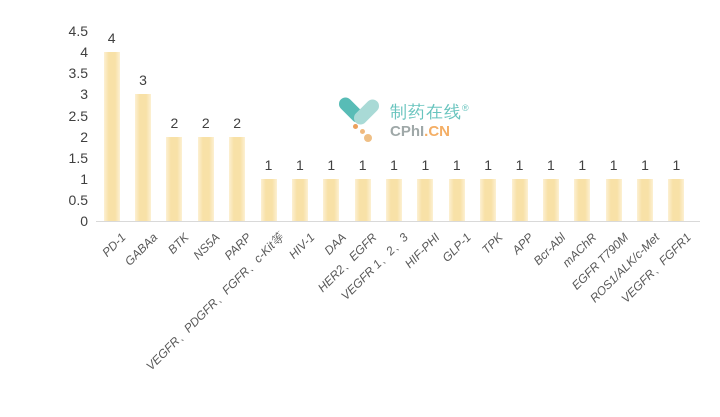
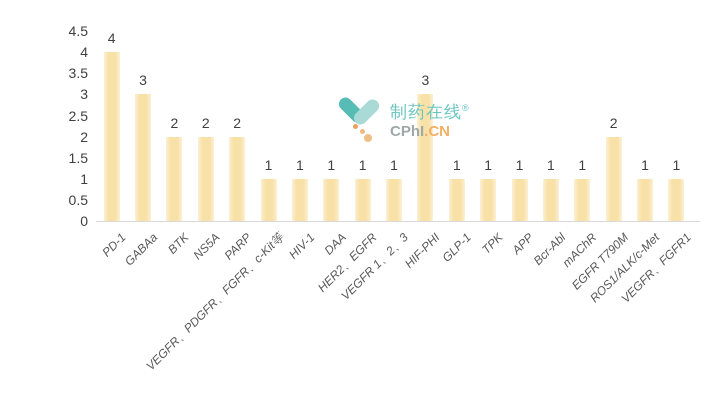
HIF-PHI: 1 -> 3
EGFR T790M: 1 -> 2
